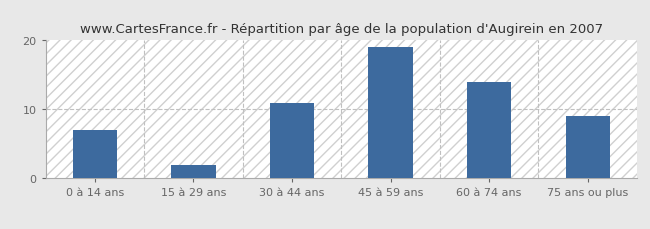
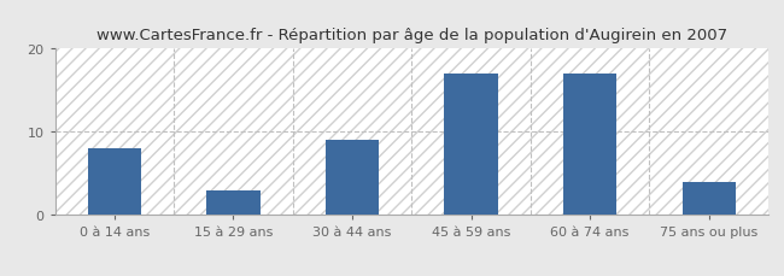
0 à 14 ans: 7 -> 8
15 à 29 ans: 2 -> 3
30 à 44 ans: 11 -> 9
45 à 59 ans: 19 -> 17
60 à 74 ans: 14 -> 17
75 ans ou plus: 9 -> 4
